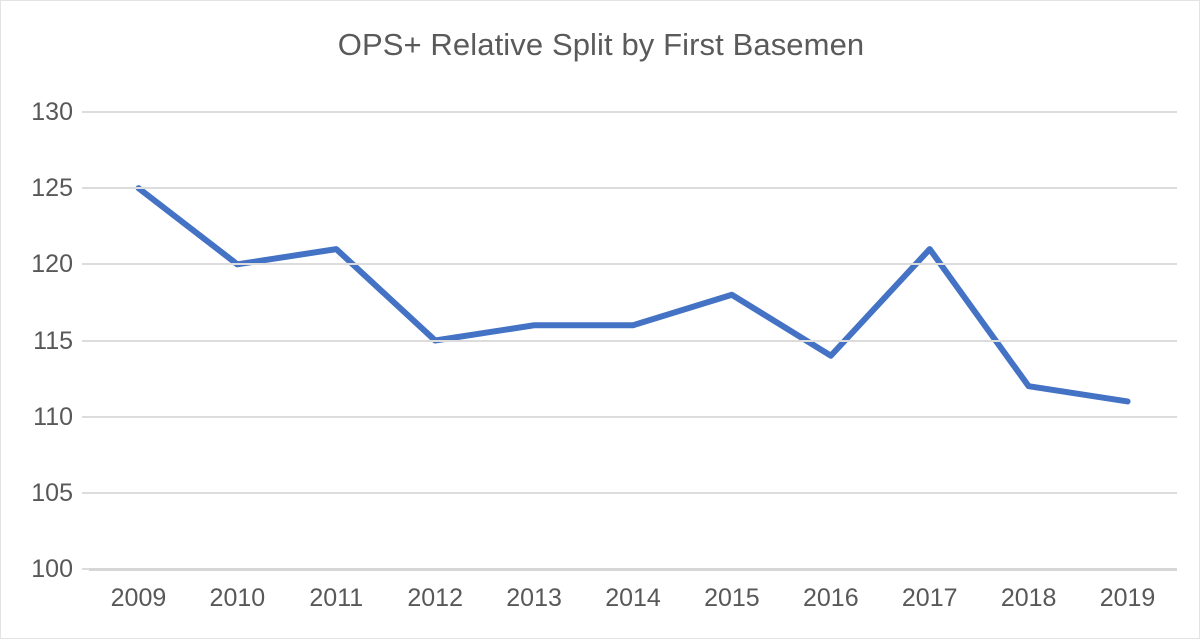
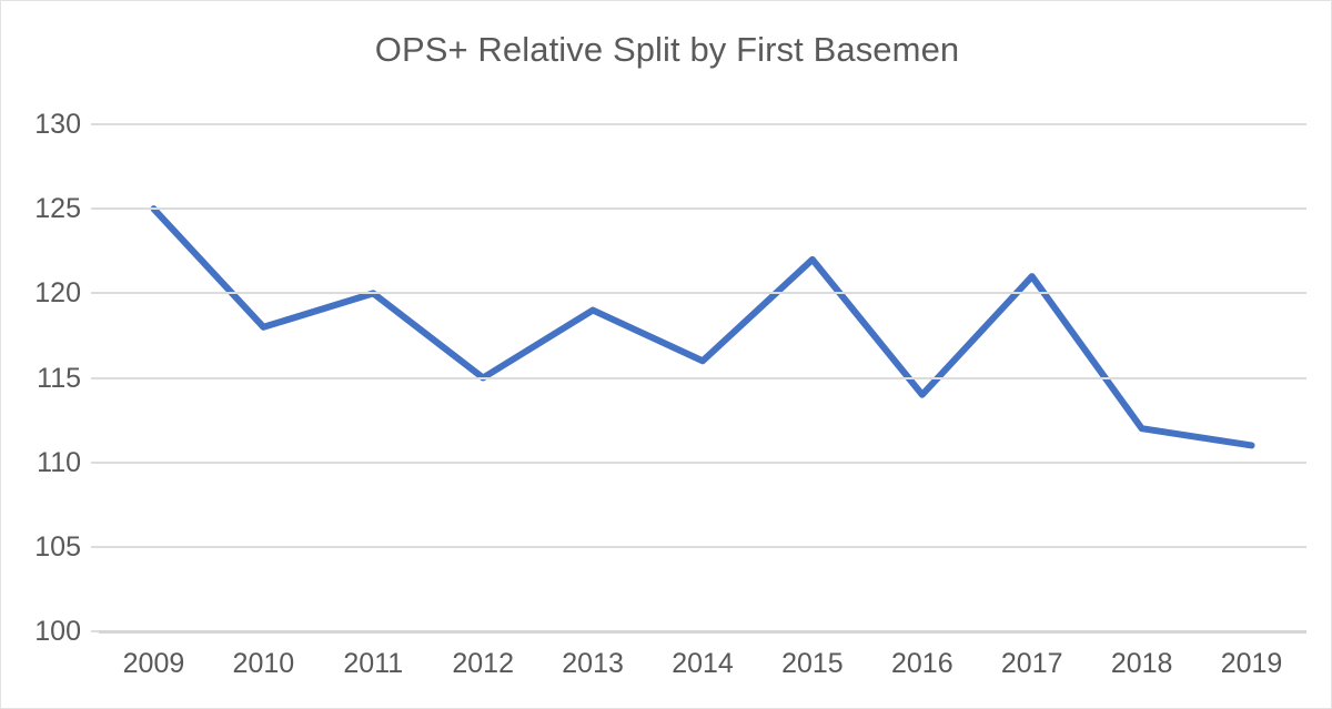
2010: 120 -> 118
2011: 121 -> 120
2013: 116 -> 119
2015: 118 -> 122
